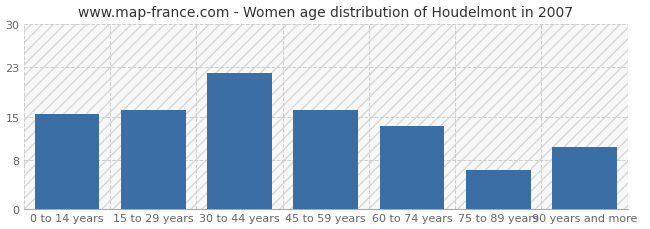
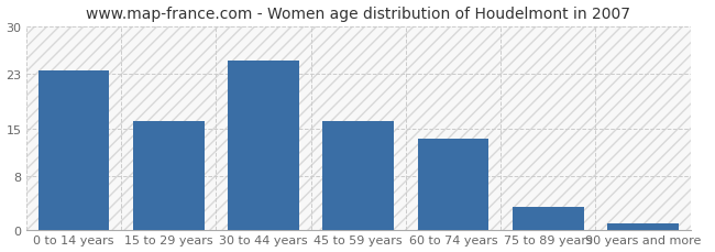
0 to 14 years: 15.4 -> 23.5
30 to 44 years: 22.0 -> 25.0
75 to 89 years: 6.4 -> 3.5
90 years and more: 10.0 -> 1.0
